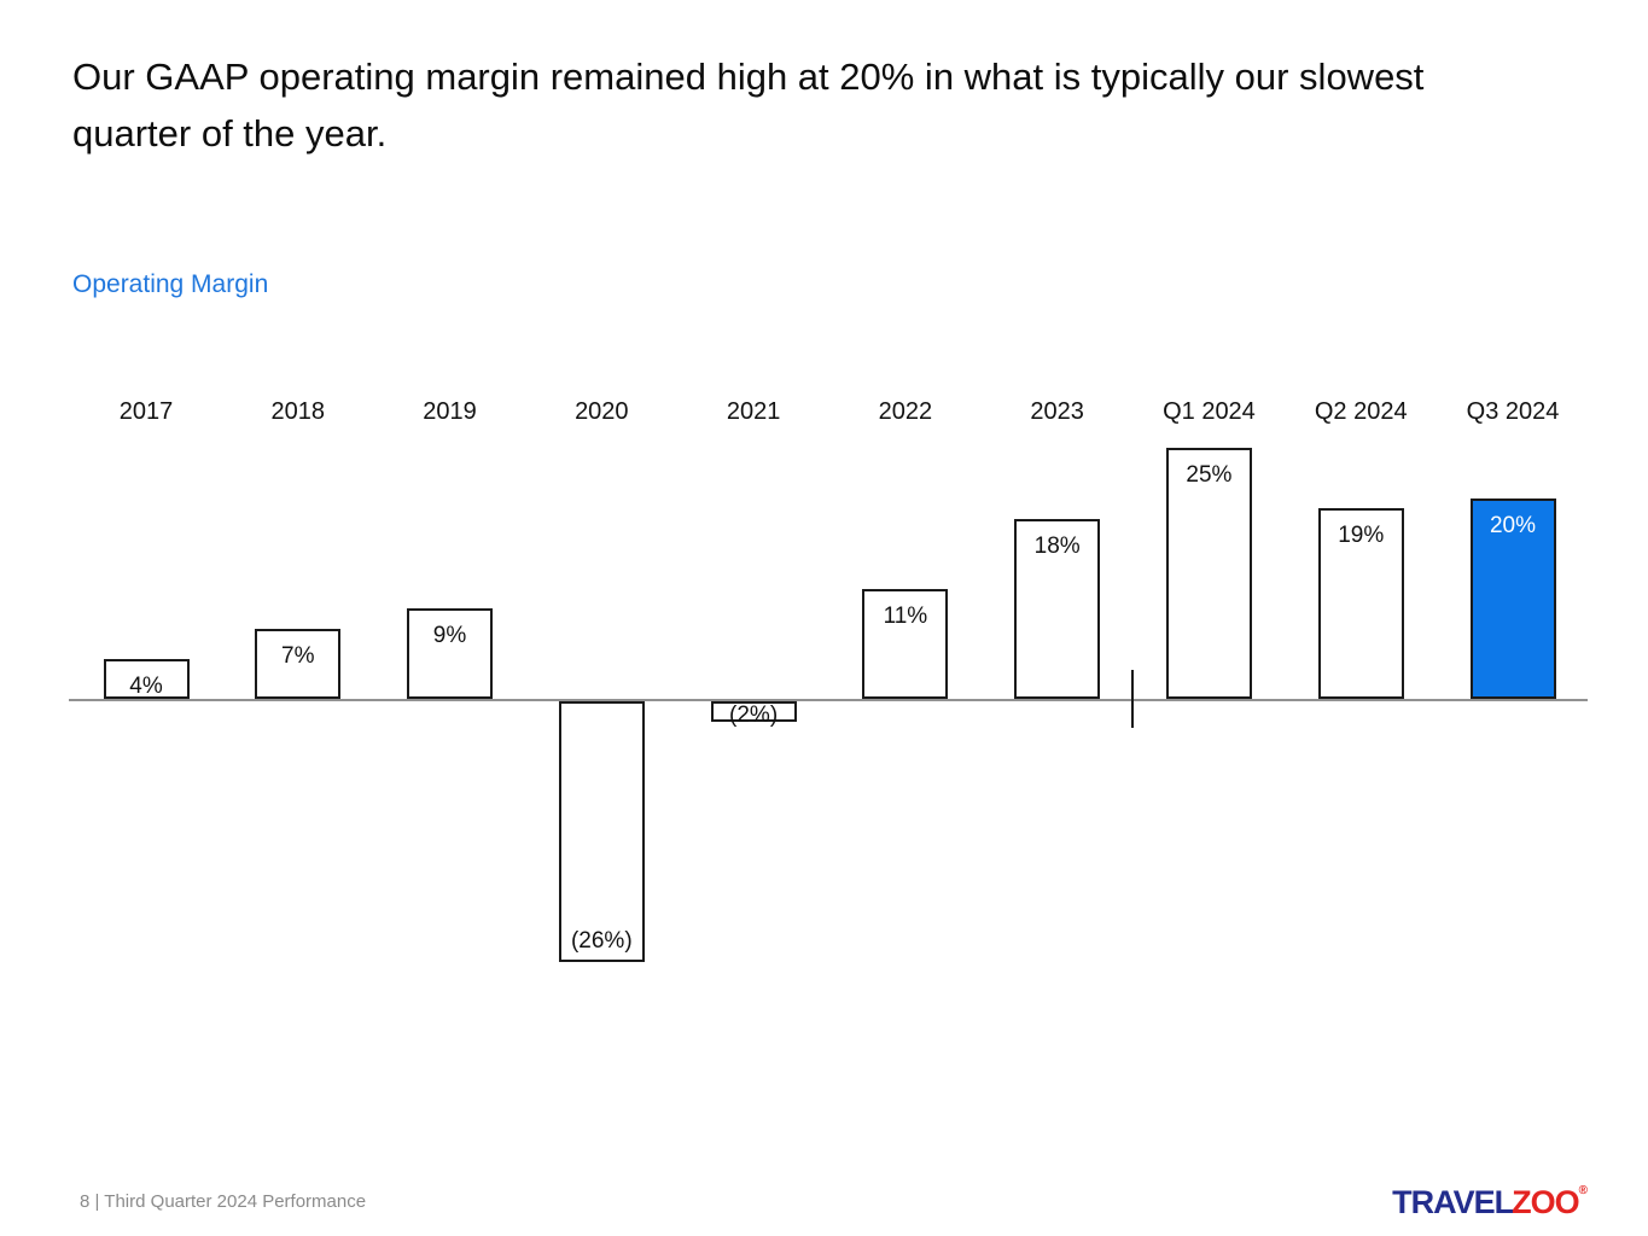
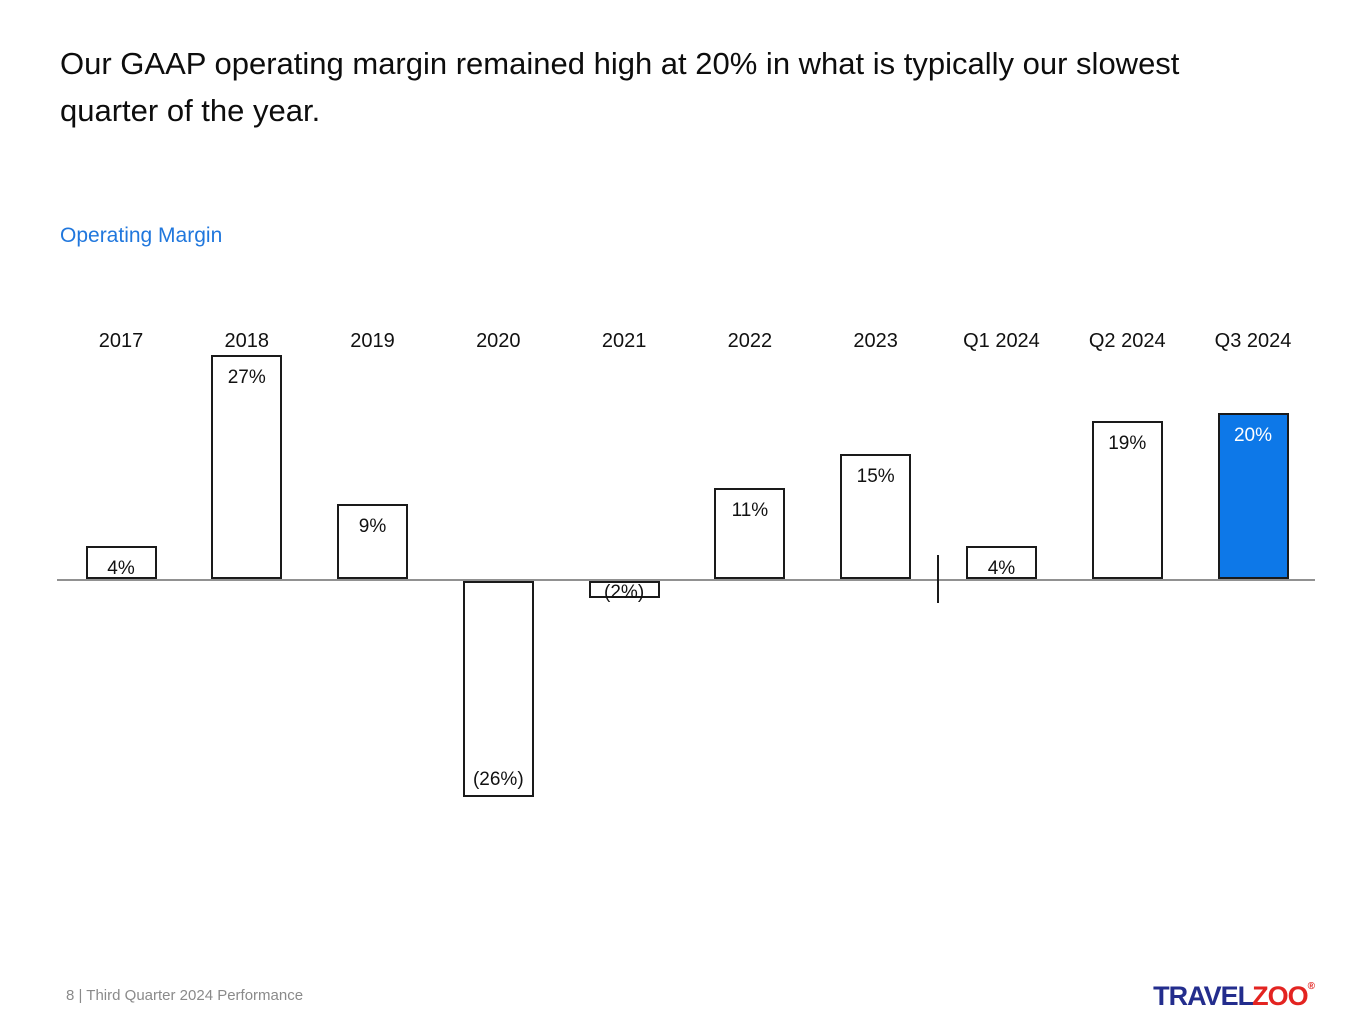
2018: 7% -> 27%
2023: 18% -> 15%
Q1 2024: 25% -> 4%
